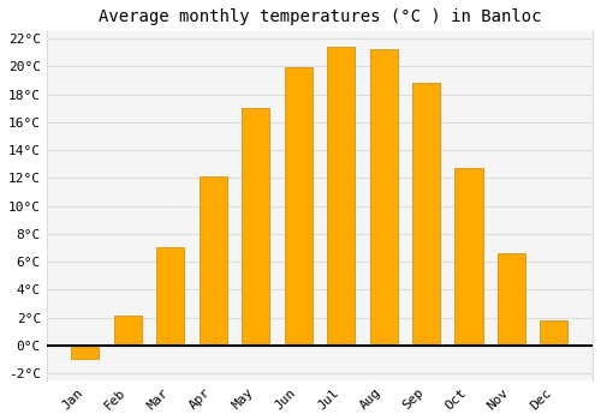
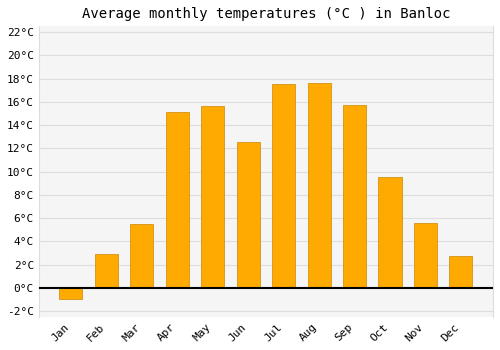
Feb: 2.1°C -> 2.9°C
Mar: 7.0°C -> 5.5°C
Apr: 12.1°C -> 15.1°C
May: 17.0°C -> 15.6°C
Jun: 19.9°C -> 12.5°C
Jul: 21.4°C -> 17.5°C
Aug: 21.2°C -> 17.6°C
Sep: 18.8°C -> 15.7°C
Oct: 12.7°C -> 9.5°C
Nov: 6.6°C -> 5.6°C
Dec: 1.8°C -> 2.7°C
